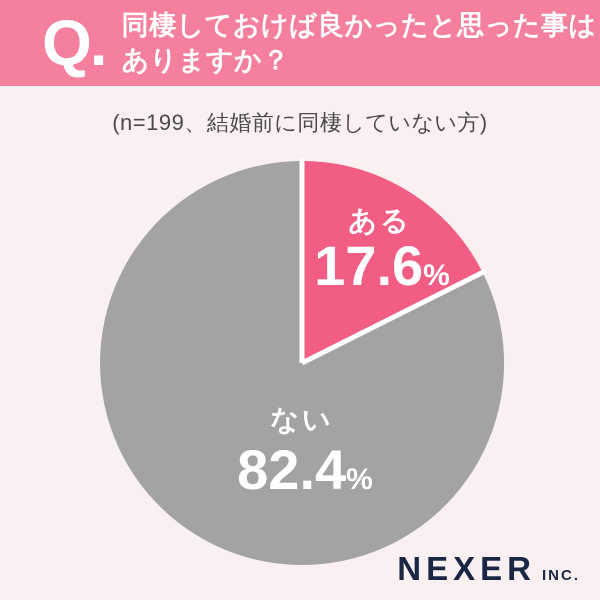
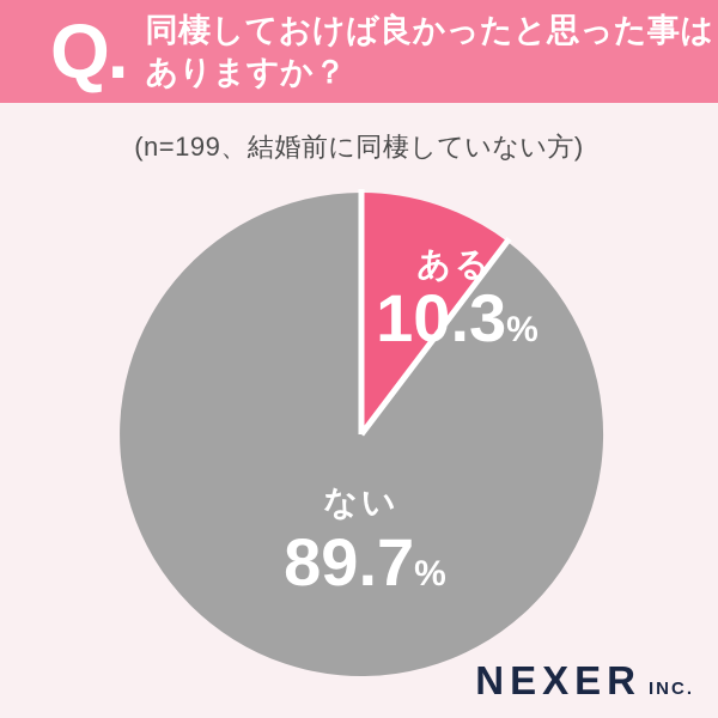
ある: 17.6 -> 10.3
ない: 82.4 -> 89.7
